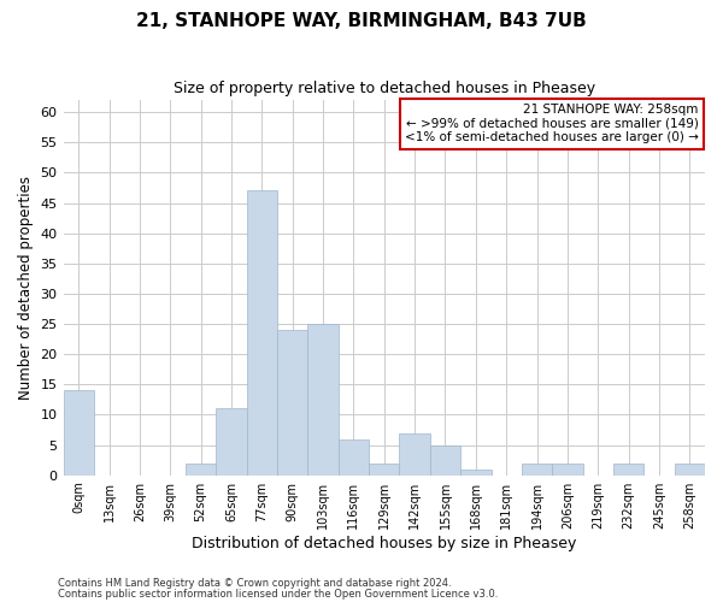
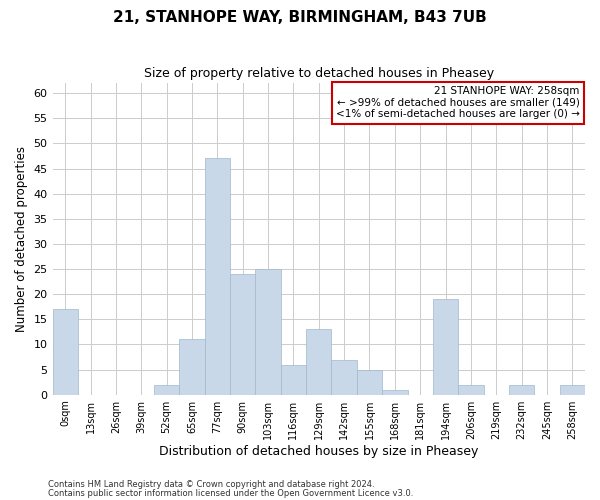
0sqm: 14 -> 17
129sqm: 2 -> 13
194sqm: 2 -> 19
